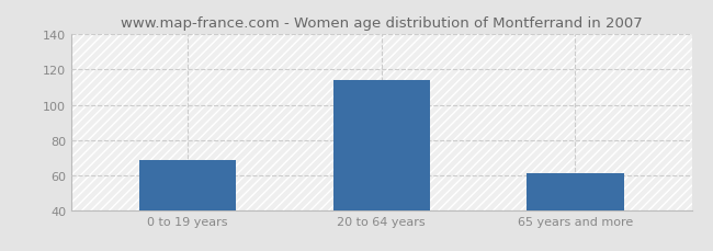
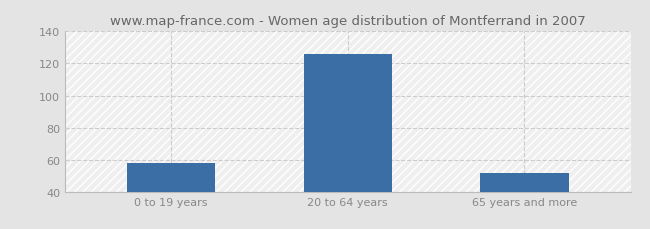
0 to 19 years: 69 -> 58
20 to 64 years: 114 -> 126
65 years and more: 61 -> 52
